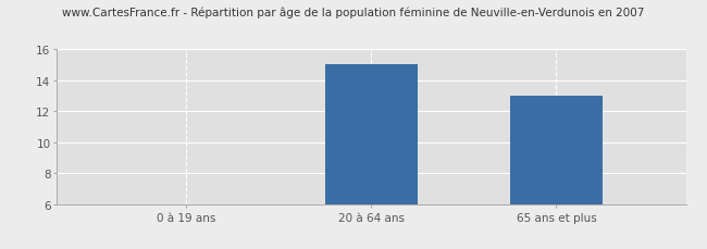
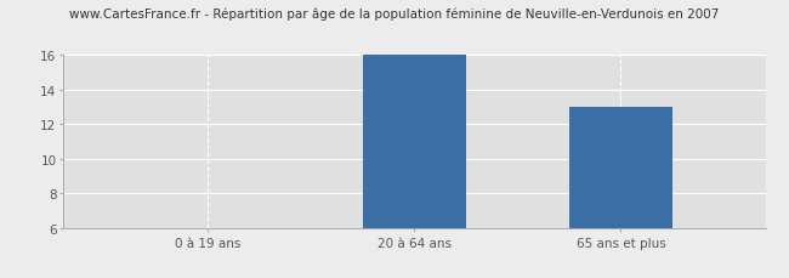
20 à 64 ans: 15 -> 16
